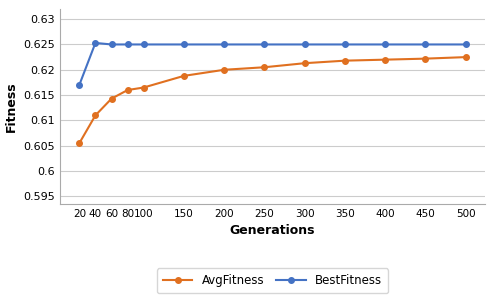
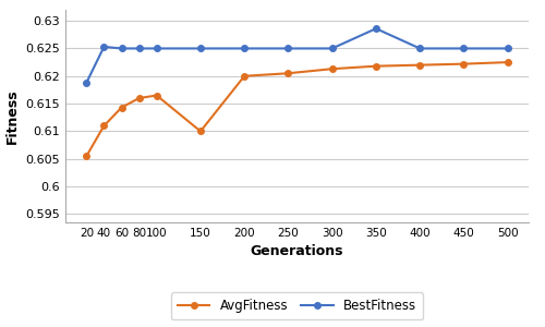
BestFitness/20: 0.6170 -> 0.6188
AvgFitness/150: 0.6188 -> 0.6100
BestFitness/350: 0.6250 -> 0.6286
